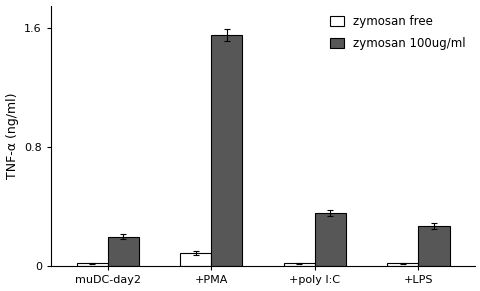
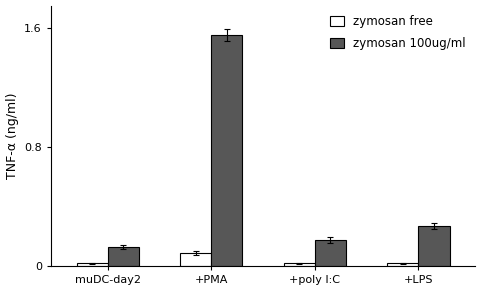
zymosan 100ug/ml/muDC-day2: 0.20 -> 0.13
zymosan 100ug/ml/+poly I:C: 0.36 -> 0.18
